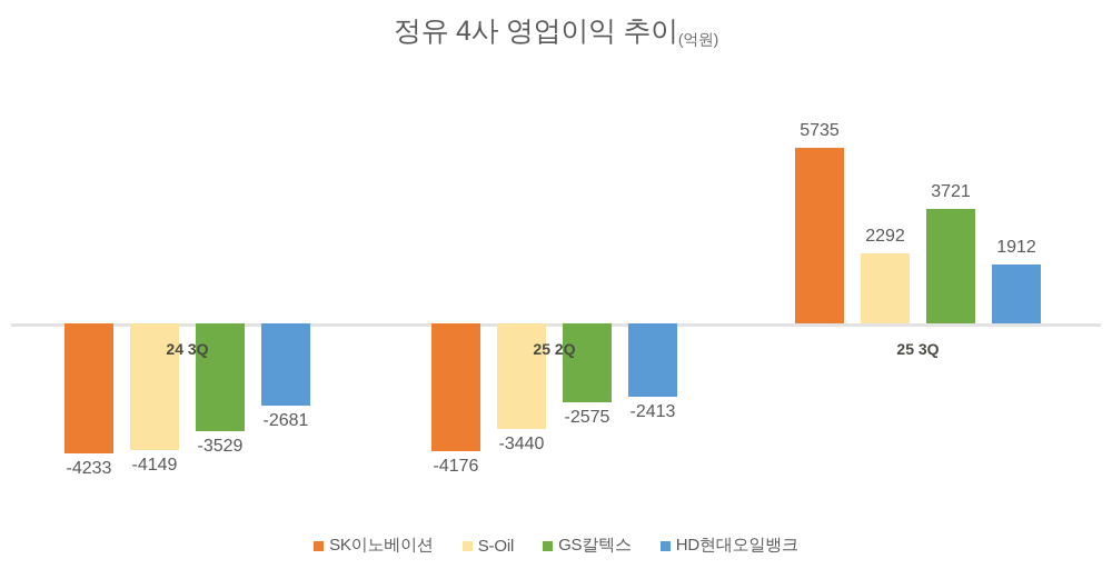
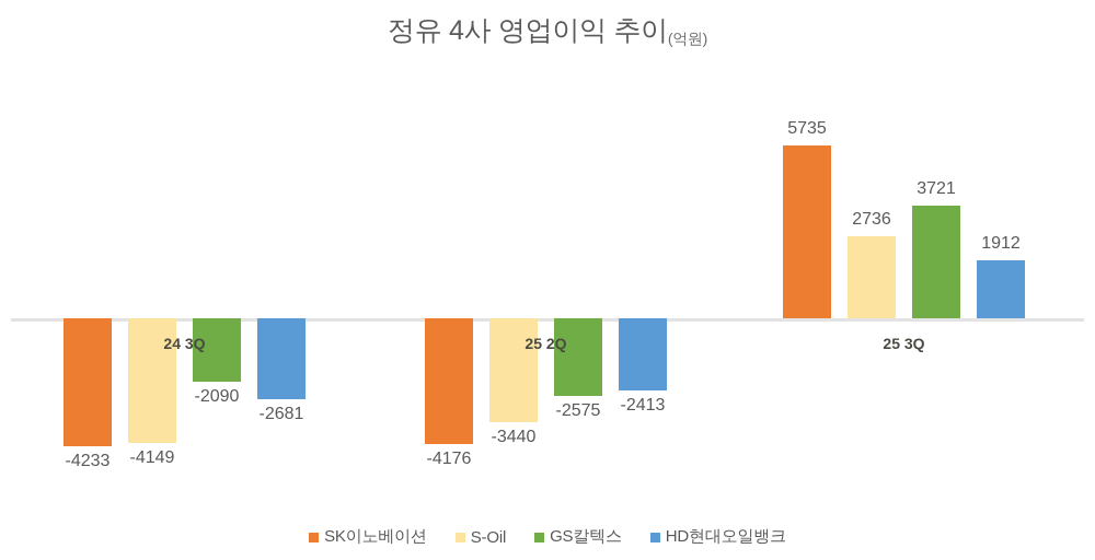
GS칼텍스/24 3Q: -3529 -> -2090
S-Oil/25 3Q: 2292 -> 2736
